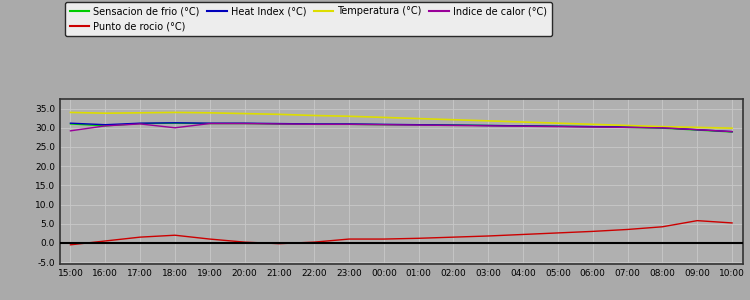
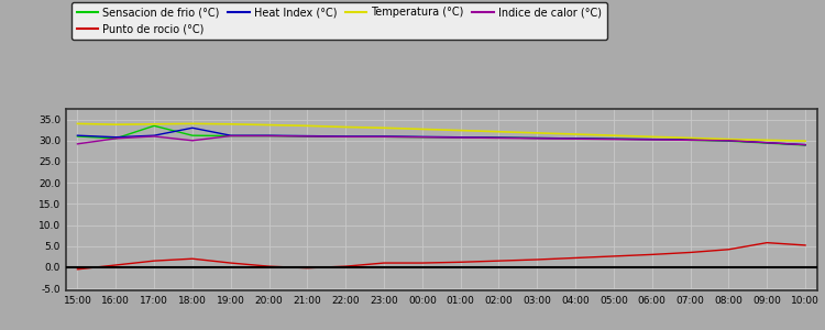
Sensacion de frio (°C)/17:00: 31.1 -> 33.5
Heat Index (°C)/18:00: 31.3 -> 33.0
